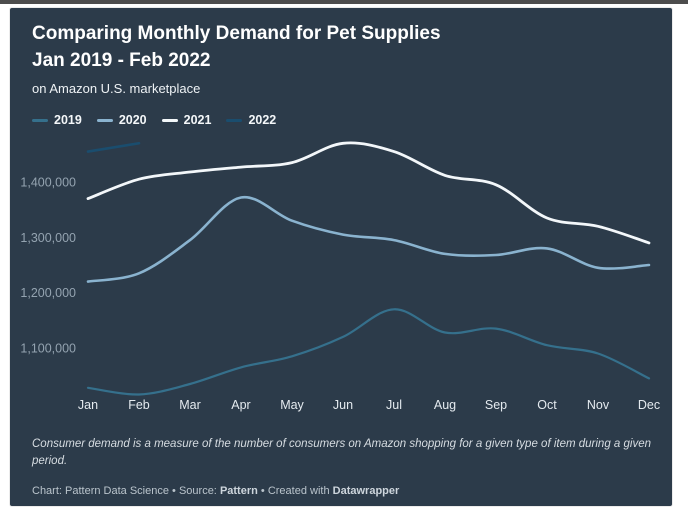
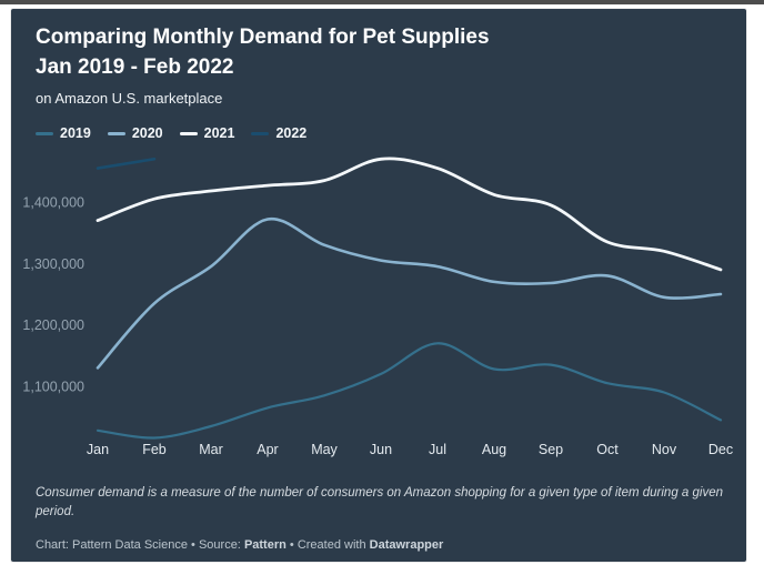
2020/Jan: 1220000 -> 1130000
